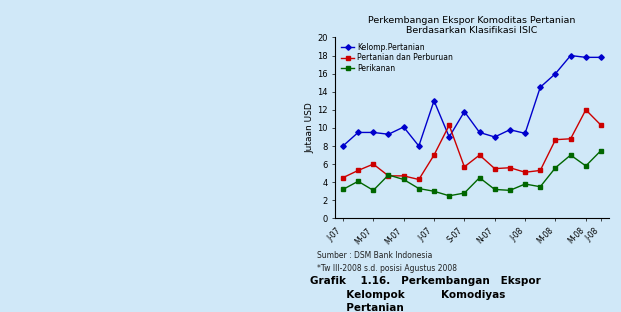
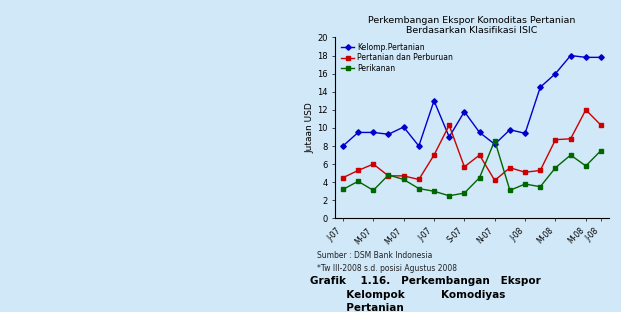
Kelomp.Pertanian/N-07: 9.0 -> 8.2
Pertanian dan Perburuan/N-07: 5.5 -> 4.2
Perikanan/N-07: 3.2 -> 8.6
